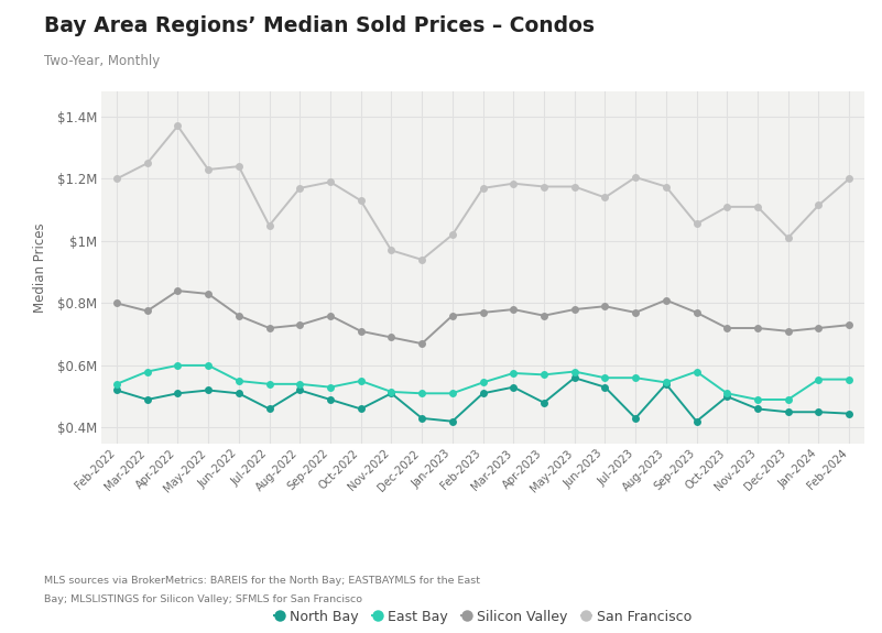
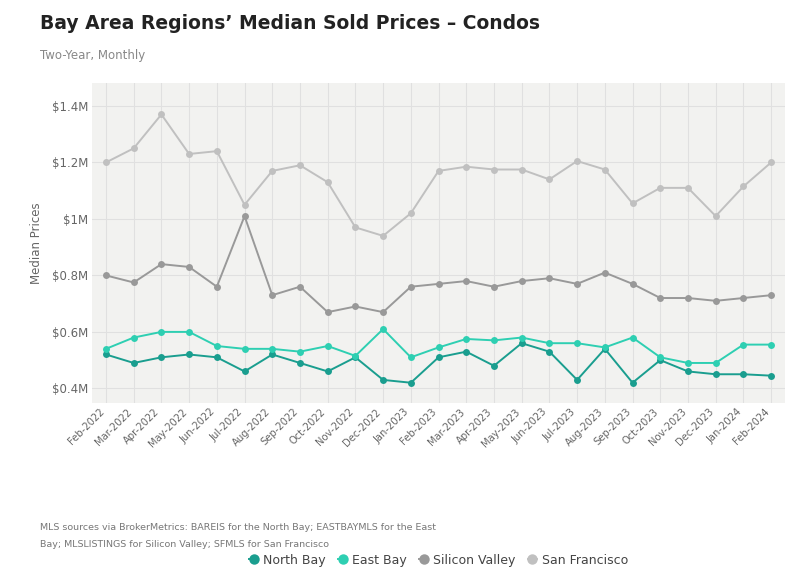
Silicon Valley/Jul-2022: $0.720M -> $1.010M
Silicon Valley/Oct-2022: $0.710M -> $0.670M
East Bay/Dec-2022: $0.510M -> $0.610M
